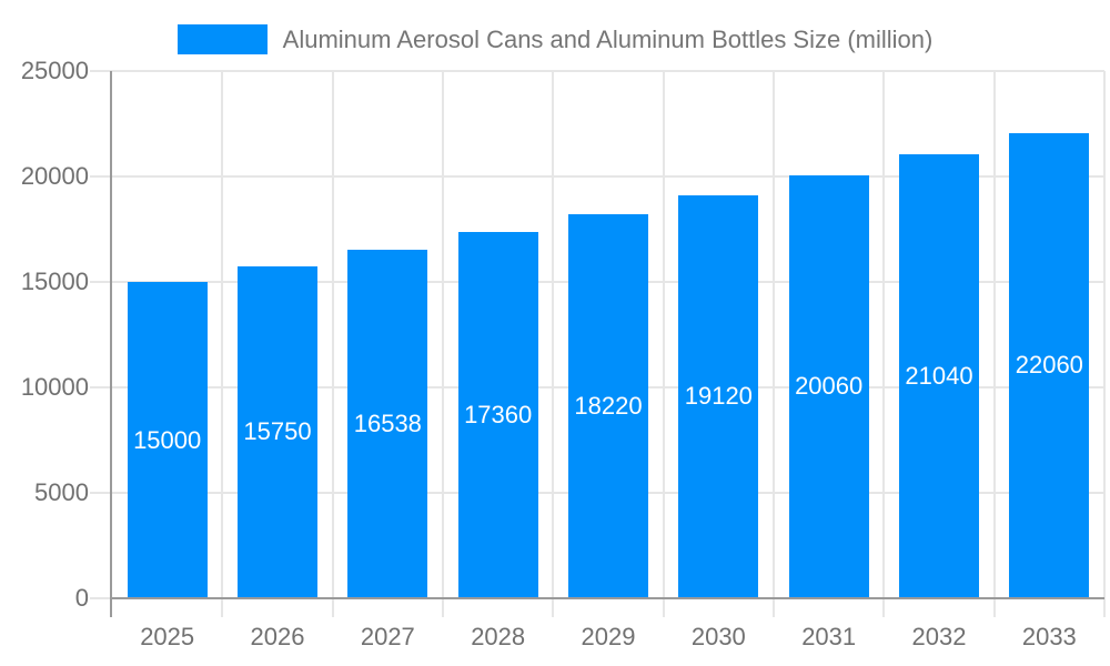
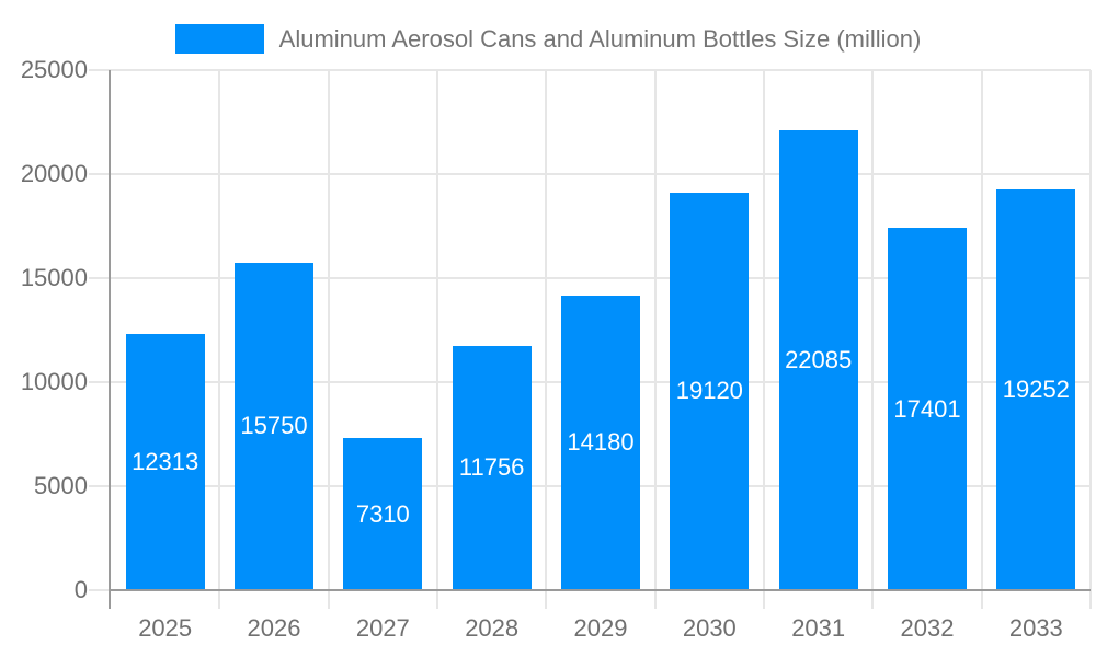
2025: 15000 -> 12313
2027: 16538 -> 7310
2028: 17360 -> 11756
2029: 18220 -> 14180
2031: 20060 -> 22085
2032: 21040 -> 17401
2033: 22060 -> 19252
